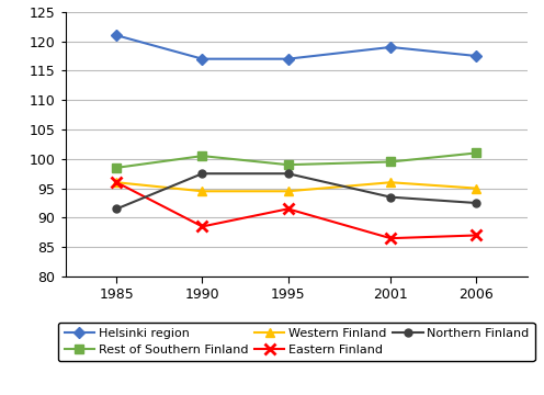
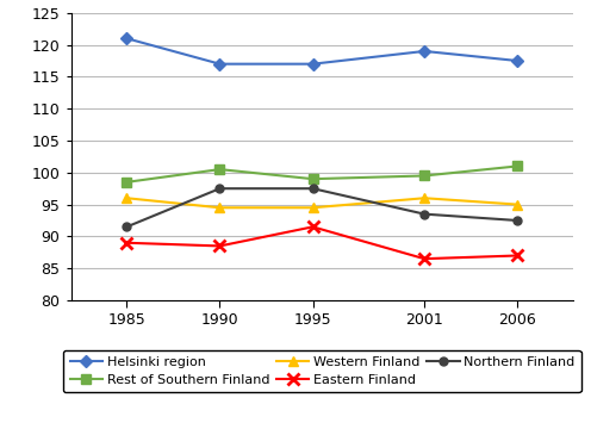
Eastern Finland/1985: 96.0 -> 89.0
